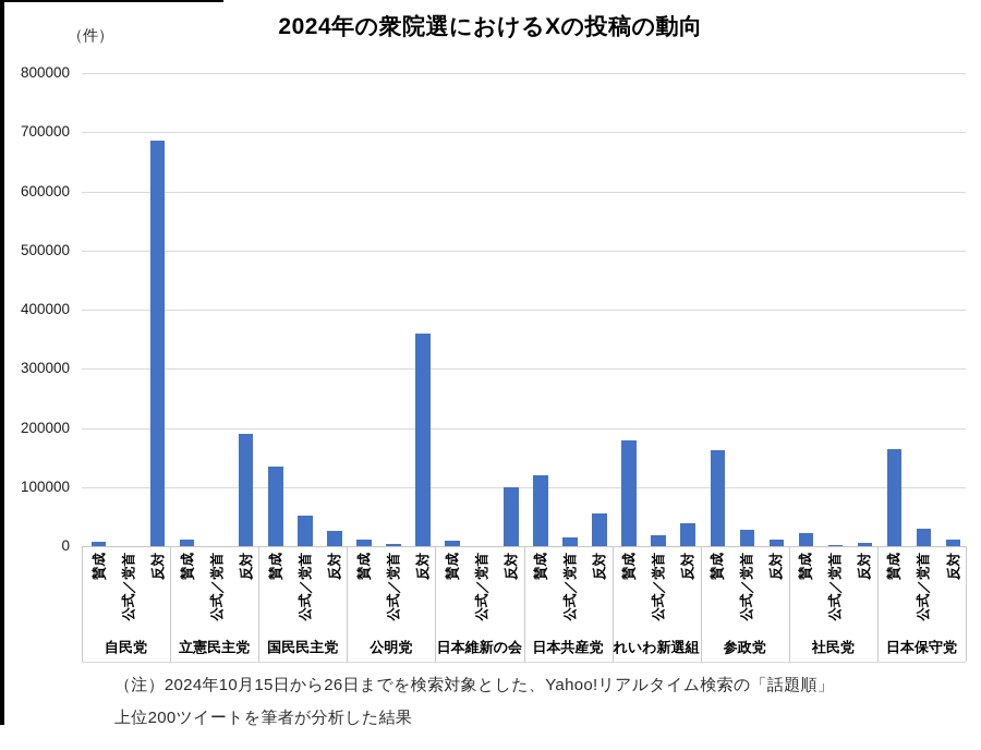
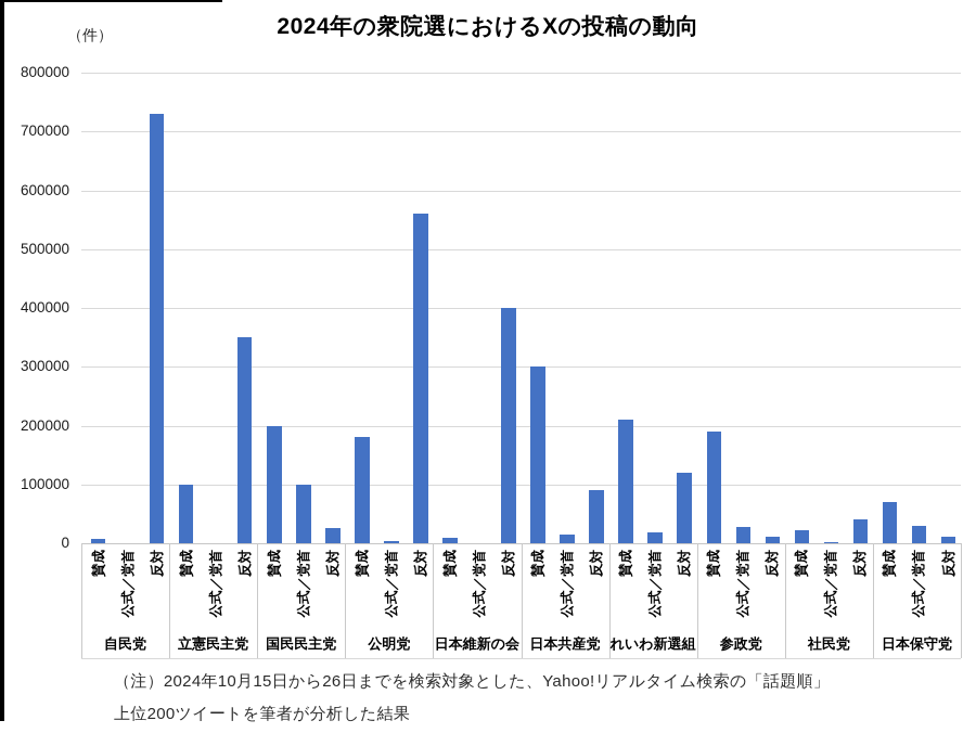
反対/自民党: 680000 -> 730000
賛成/立憲民主党: 10000 -> 100000
反対/立憲民主党: 190000 -> 350000
賛成/国民民主党: 140000 -> 200000
公式／党首/国民民主党: 50000 -> 100000
賛成/公明党: 10000 -> 180000
反対/公明党: 360000 -> 560000
反対/日本維新の会: 100000 -> 400000
賛成/日本共産党: 120000 -> 300000
反対/日本共産党: 60000 -> 90000
賛成/れいわ新選組: 180000 -> 210000
反対/れいわ新選組: 40000 -> 120000
賛成/参政党: 160000 -> 190000
反対/社民党: 10000 -> 40000
賛成/日本保守党: 160000 -> 70000
